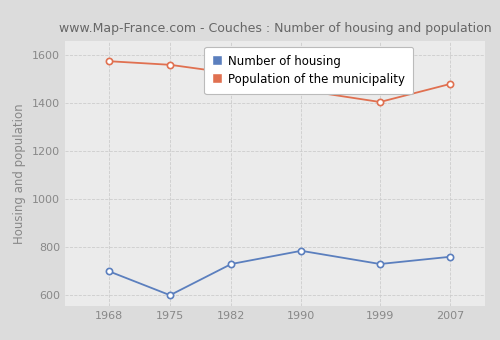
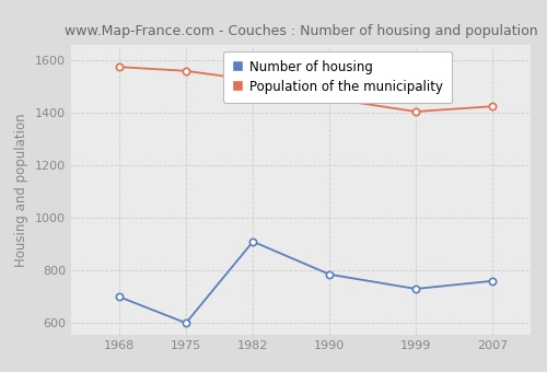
Number of housing/1982: 730 -> 910
Population of the municipality/2007: 1480 -> 1425
